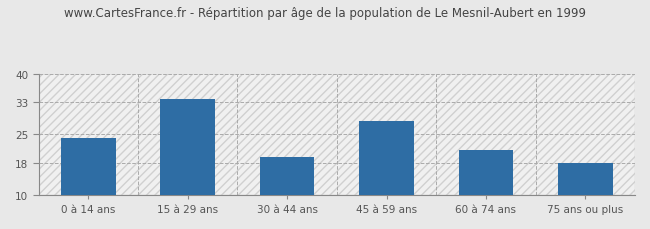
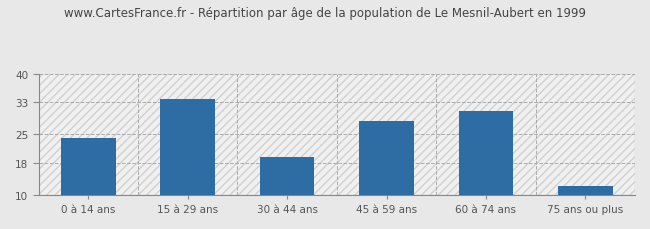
60 à 74 ans: 21.0 -> 30.8
75 ans ou plus: 18.0 -> 12.3
